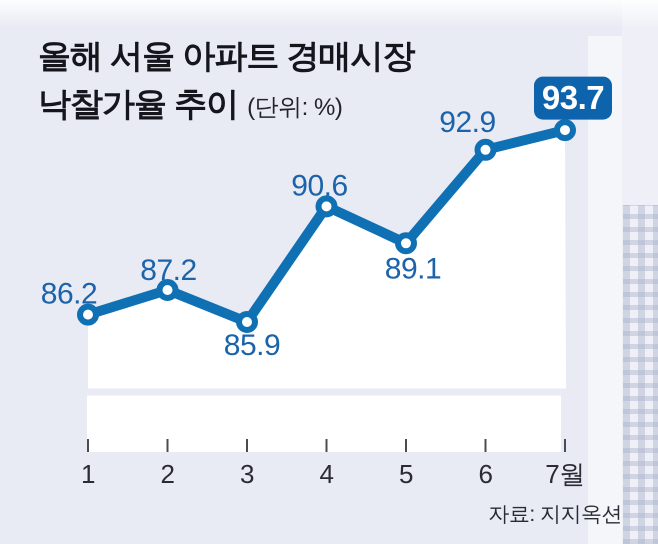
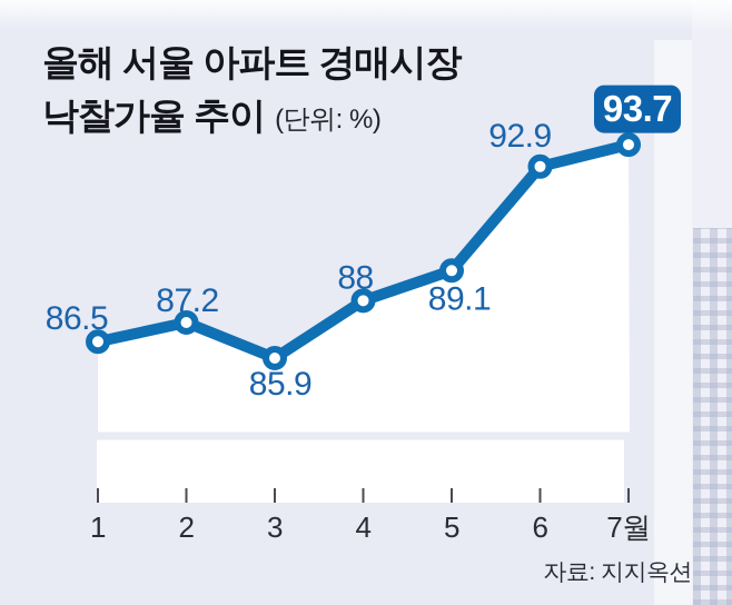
1: 86.2 -> 86.5
4: 90.6 -> 88
